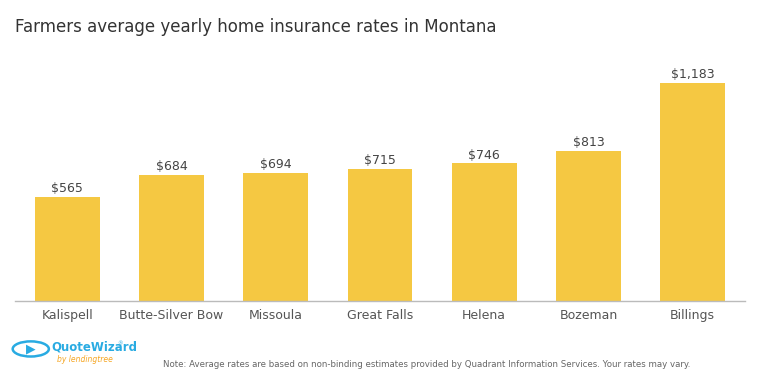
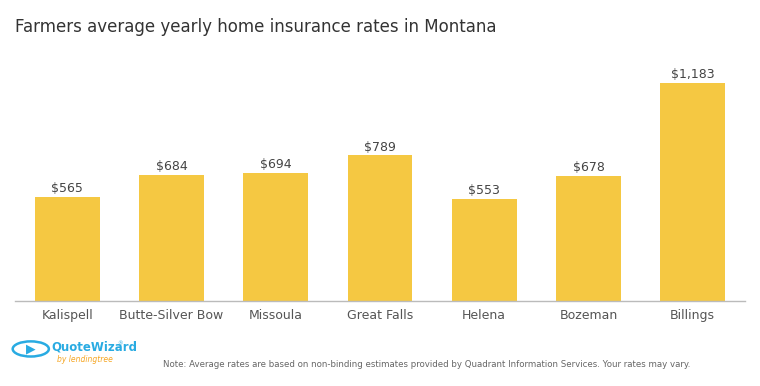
Great Falls: $715 -> $789
Helena: $746 -> $553
Bozeman: $813 -> $678
